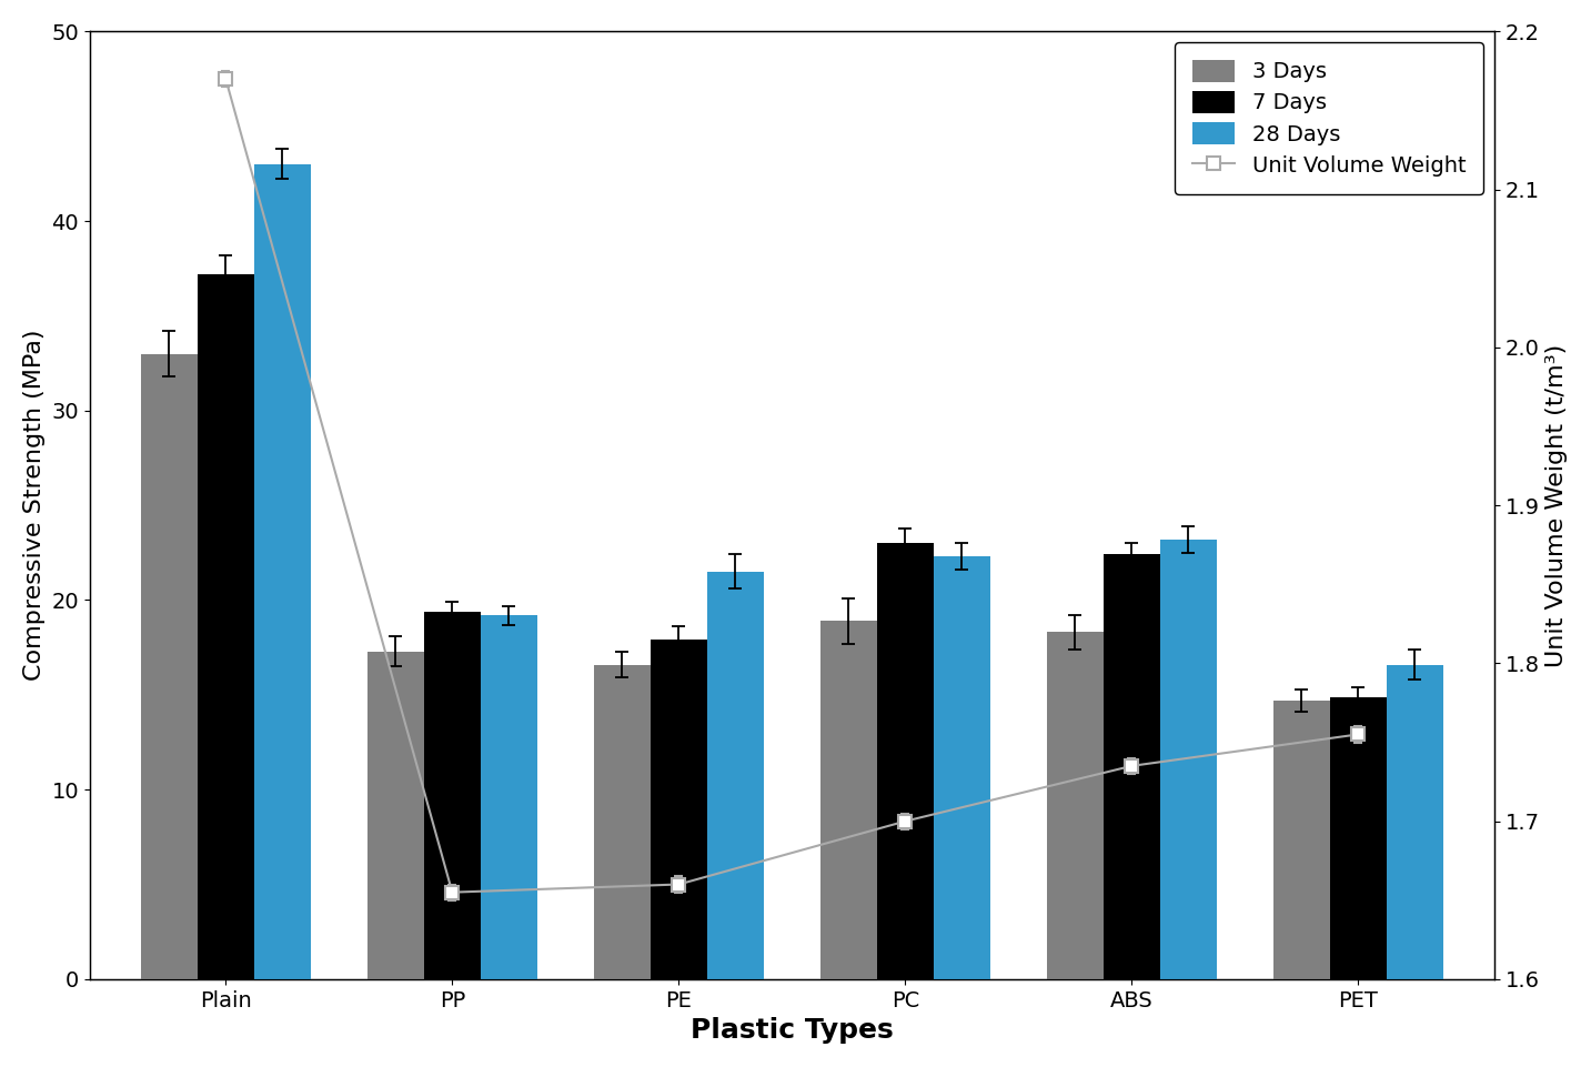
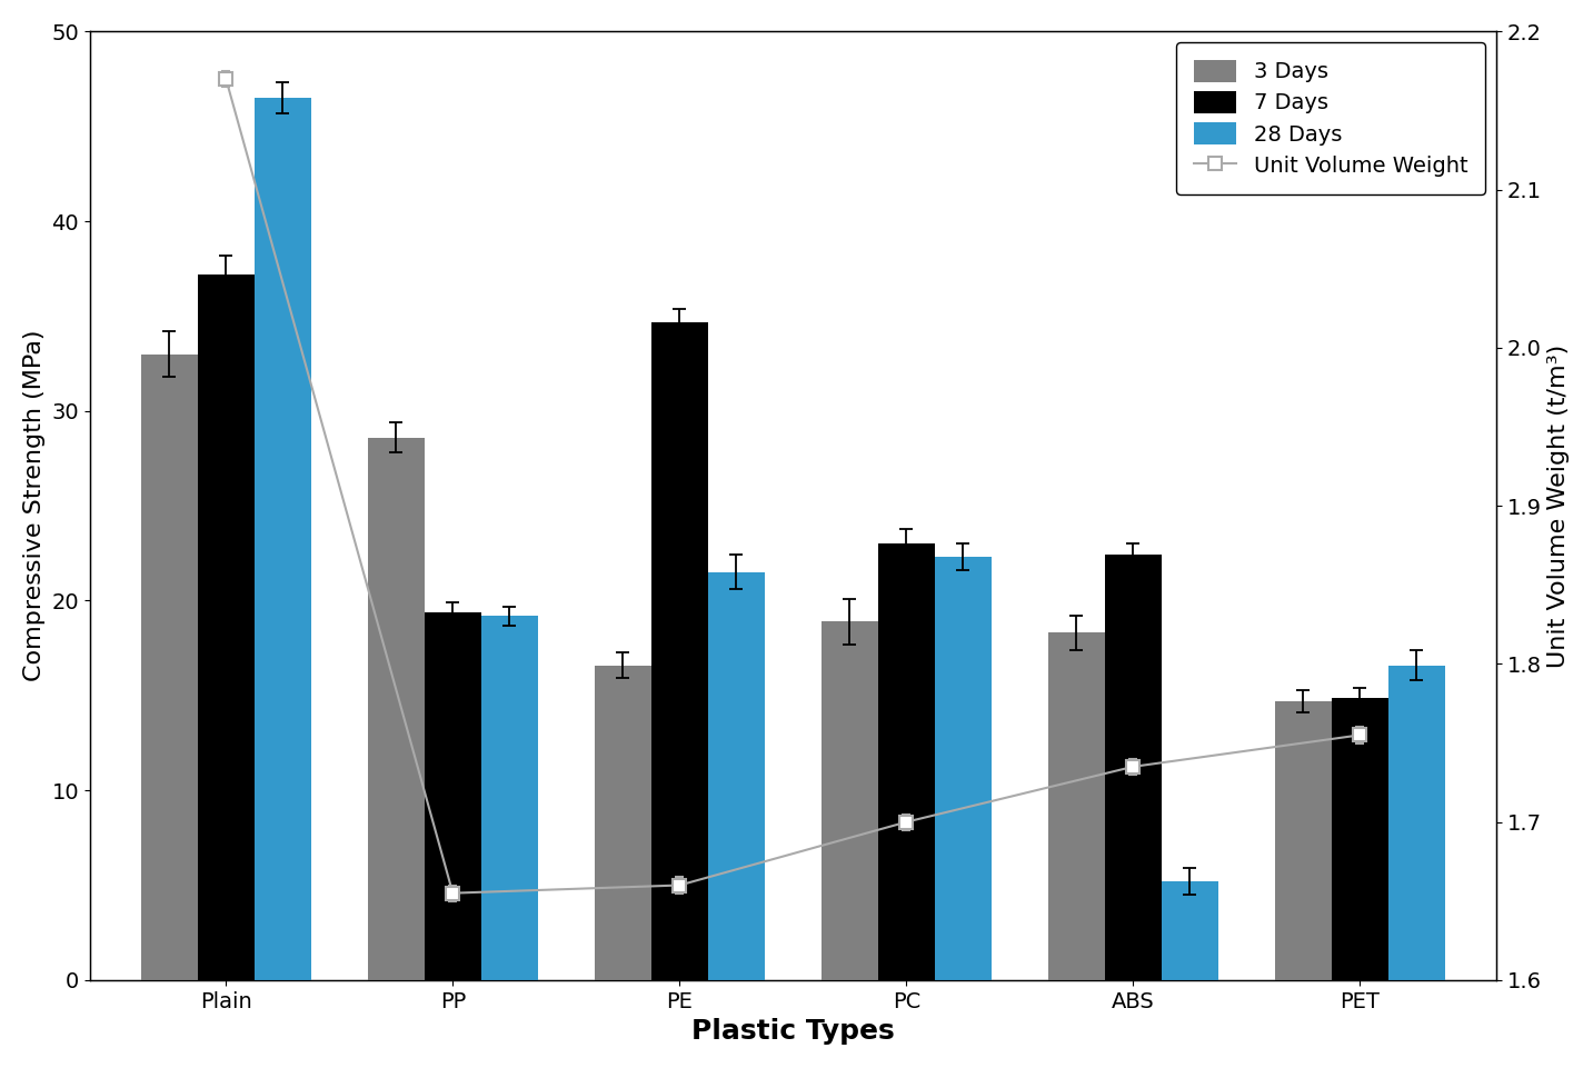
28 Days/Plain: 43.0 -> 46.5
3 Days/PP: 17.3 -> 28.6
7 Days/PE: 17.9 -> 34.7
28 Days/ABS: 23.2 -> 5.2
